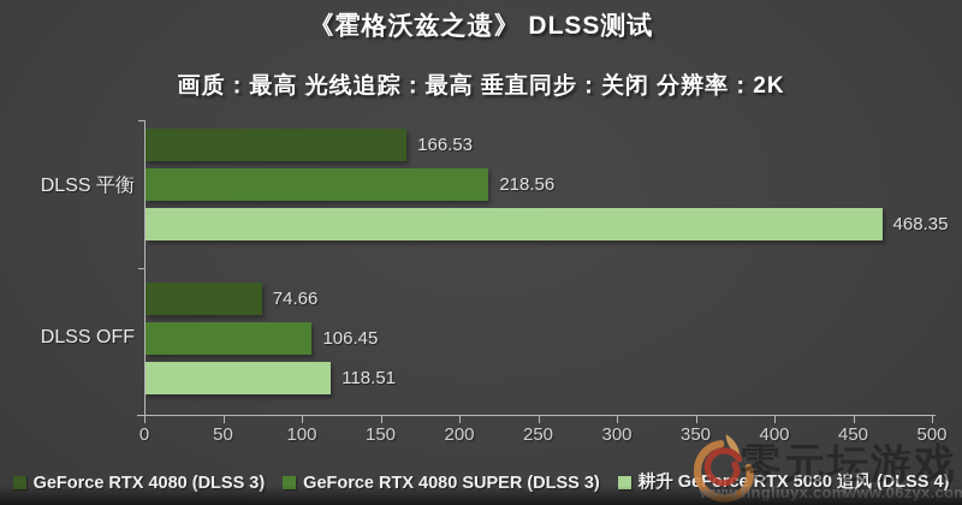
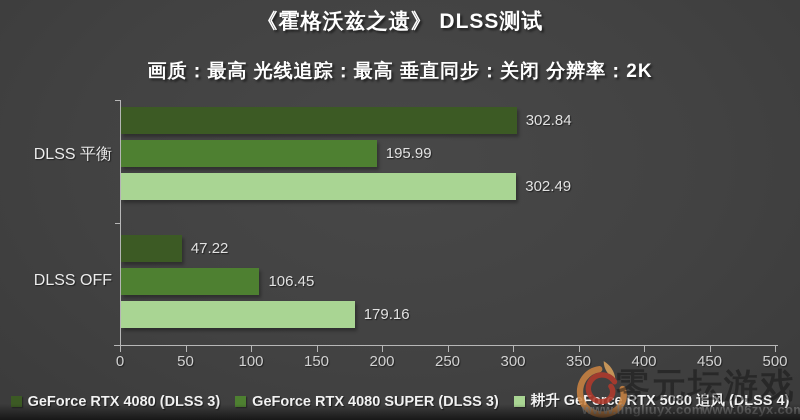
GeForce RTX 4080 (DLSS 3)/DLSS 平衡: 166.53 -> 302.84
GeForce RTX 4080 SUPER (DLSS 3)/DLSS 平衡: 218.56 -> 195.99
耕升 GeForce RTX 5080 追风 (DLSS 4)/DLSS 平衡: 468.35 -> 302.49
GeForce RTX 4080 (DLSS 3)/DLSS OFF: 74.66 -> 47.22
耕升 GeForce RTX 5080 追风 (DLSS 4)/DLSS OFF: 118.51 -> 179.16
